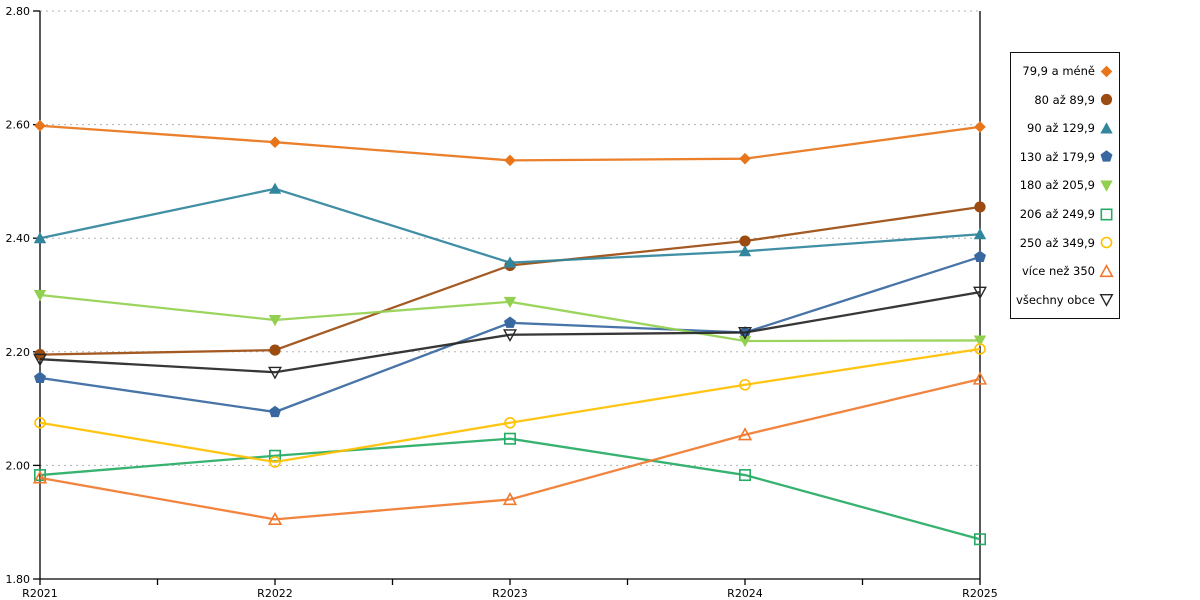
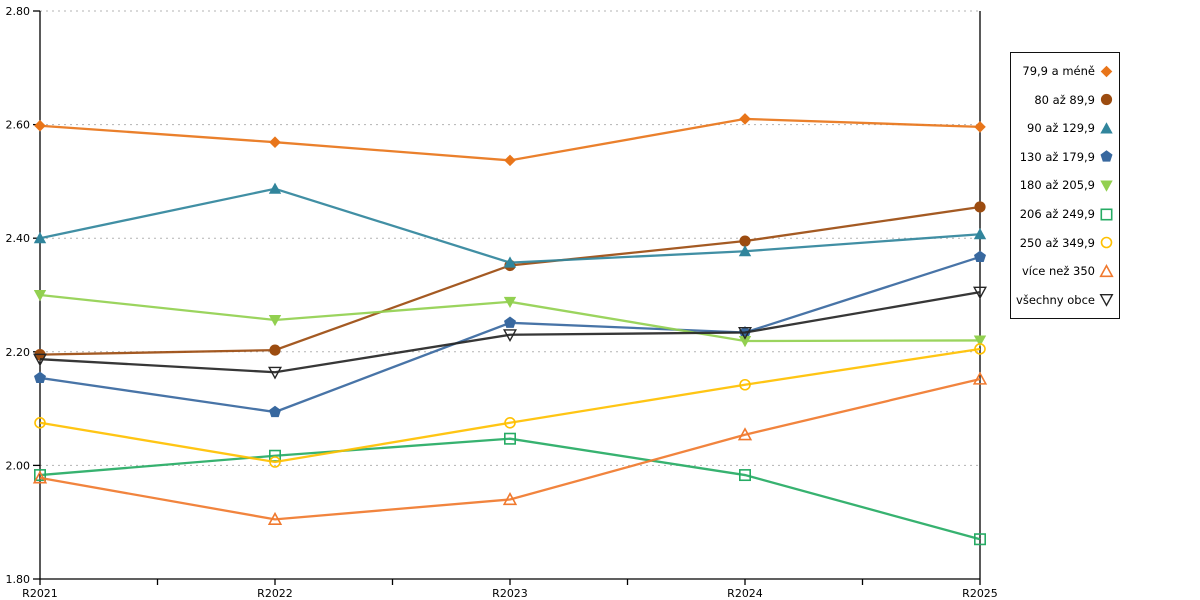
79,9 a méně/R2024: 2.54 -> 2.61
